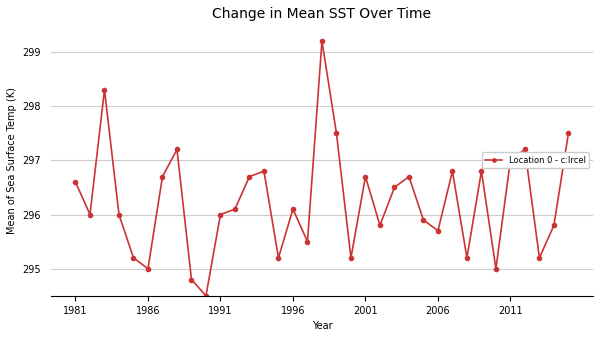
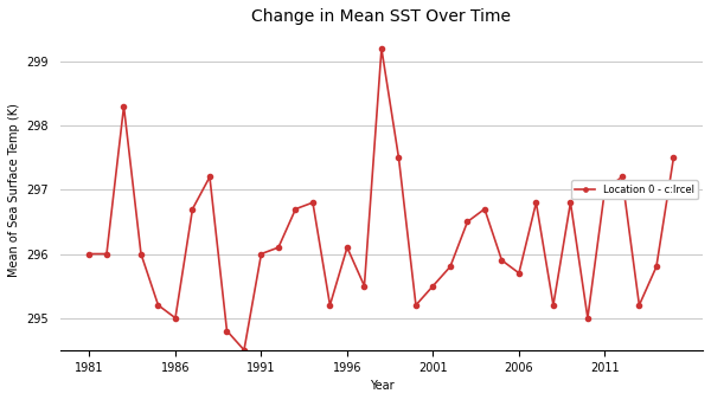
1981: 296.6 -> 296.0
2001: 296.7 -> 295.5
